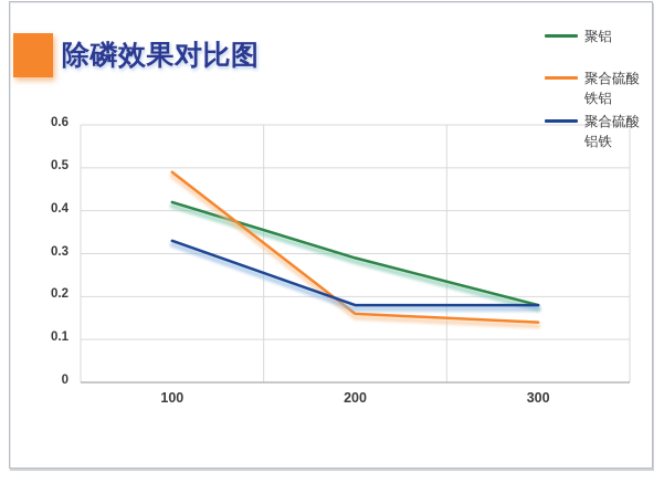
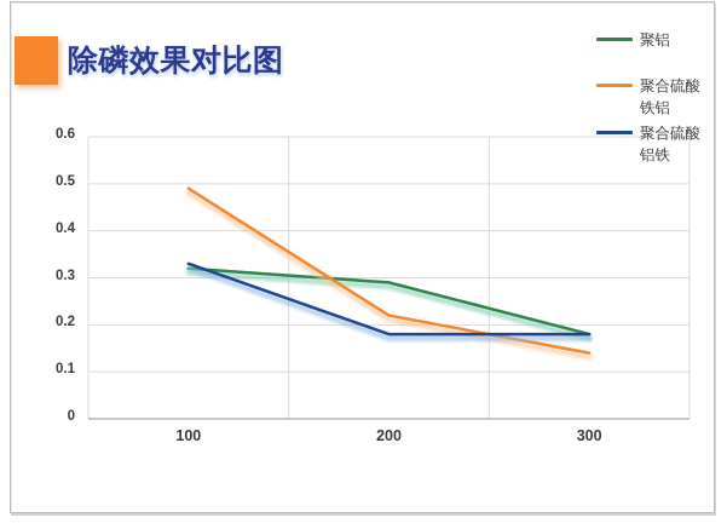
聚铝/100: 0.42 -> 0.32
聚合硫酸铁铝/200: 0.16 -> 0.22
